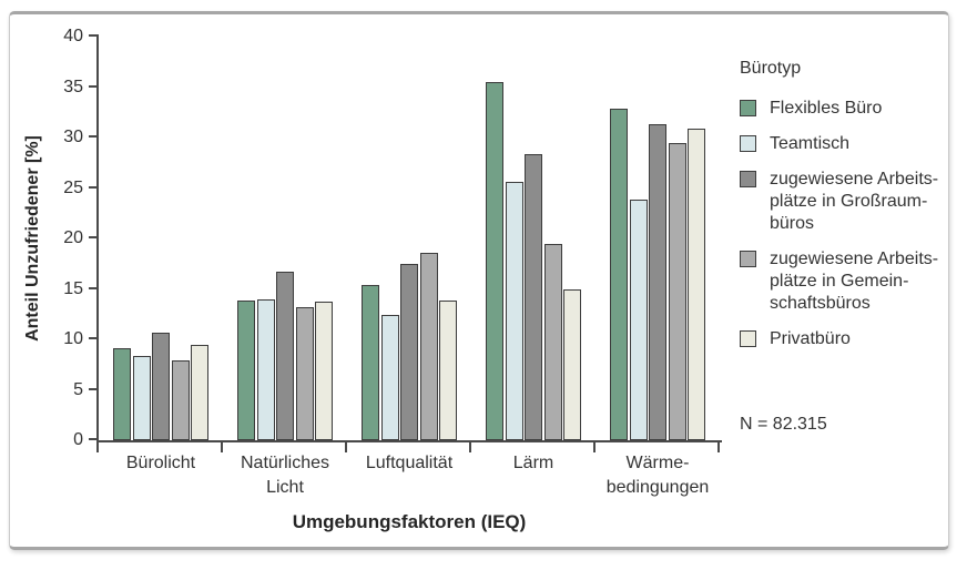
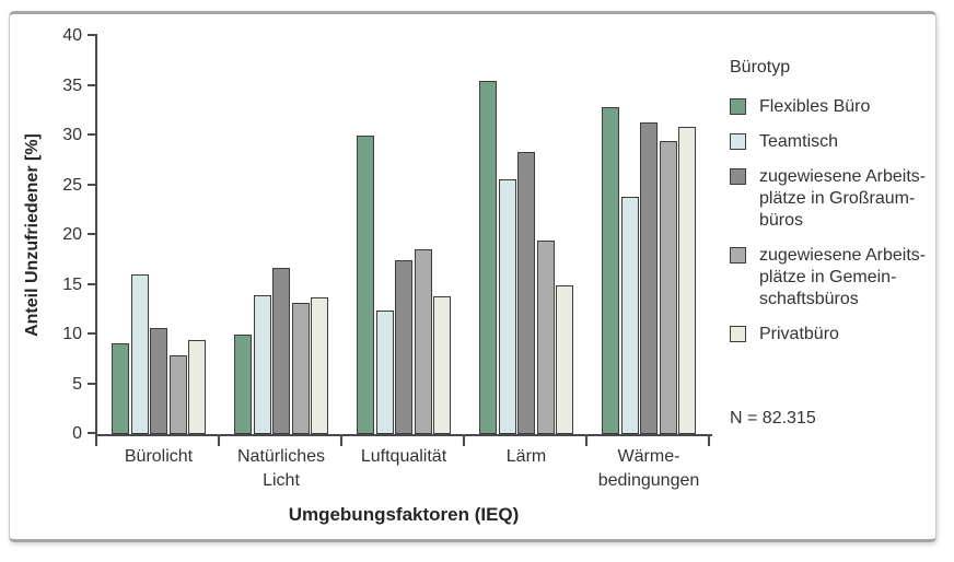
Teamtisch/Bürolicht: 8 -> 16
Flexibles Büro/Natürliches Licht: 14 -> 10
Flexibles Büro/Luftqualität: 15 -> 30
